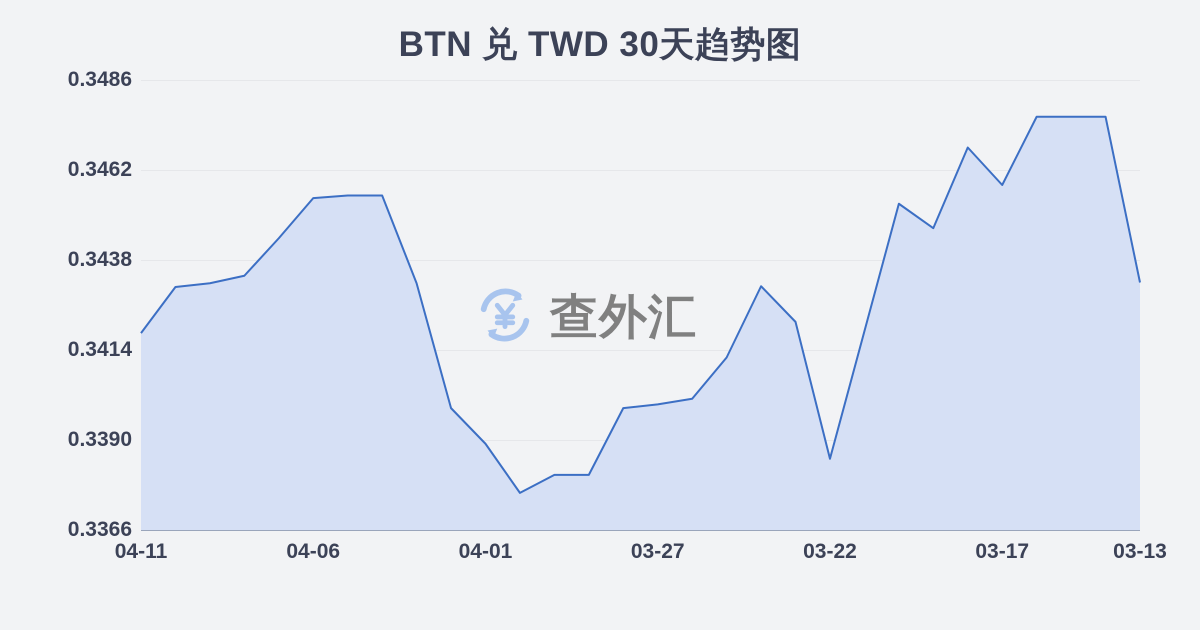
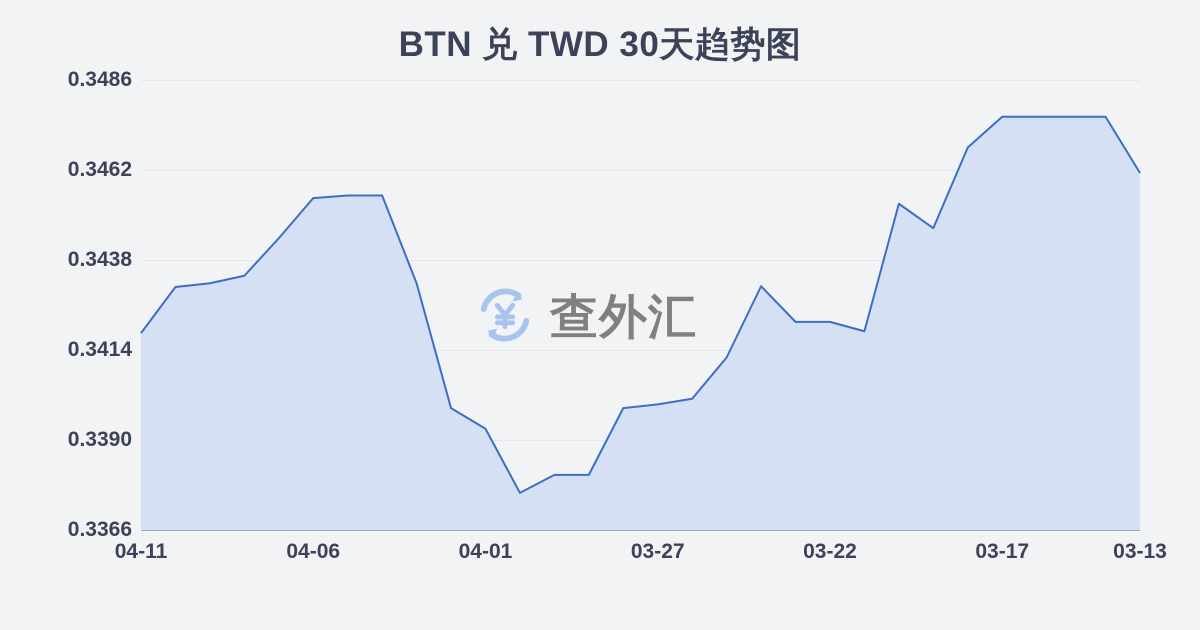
04-01: 0.3389 -> 0.3393
03-22: 0.3385 -> 0.3422
03-17: 0.3458 -> 0.3476
03-13: 0.3432 -> 0.3461
